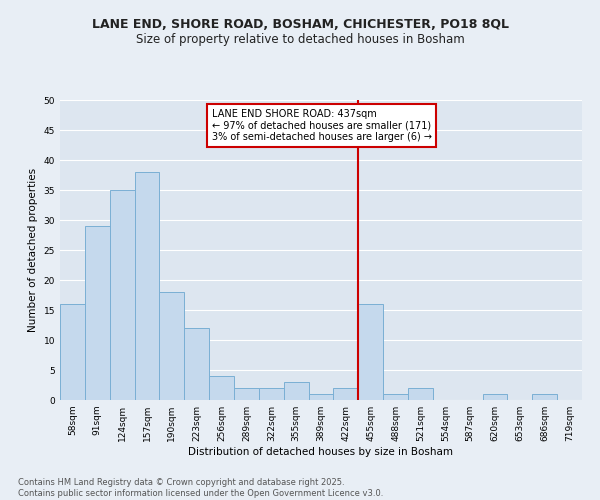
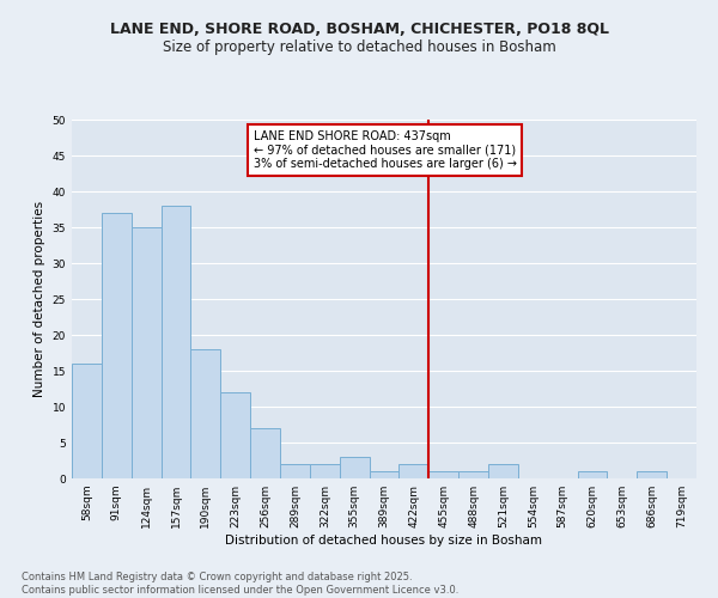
91sqm: 29 -> 37
256sqm: 4 -> 7
455sqm: 16 -> 1
